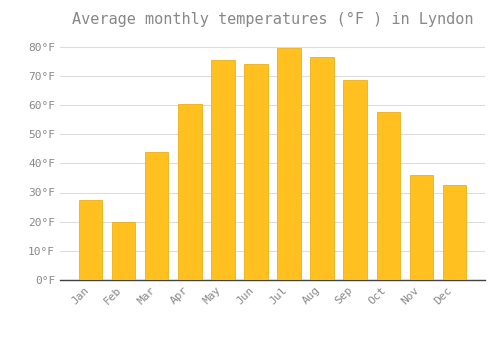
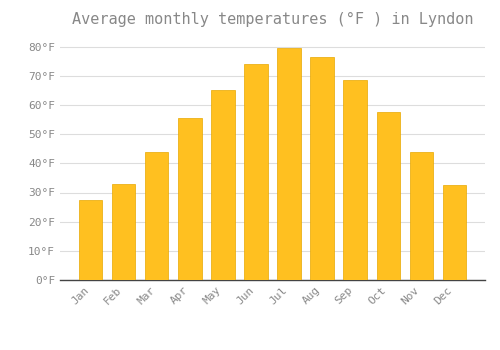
Feb: 20.0°F -> 33.0°F
Apr: 60.5°F -> 55.5°F
May: 75.5°F -> 65.0°F
Nov: 36.0°F -> 44.0°F
